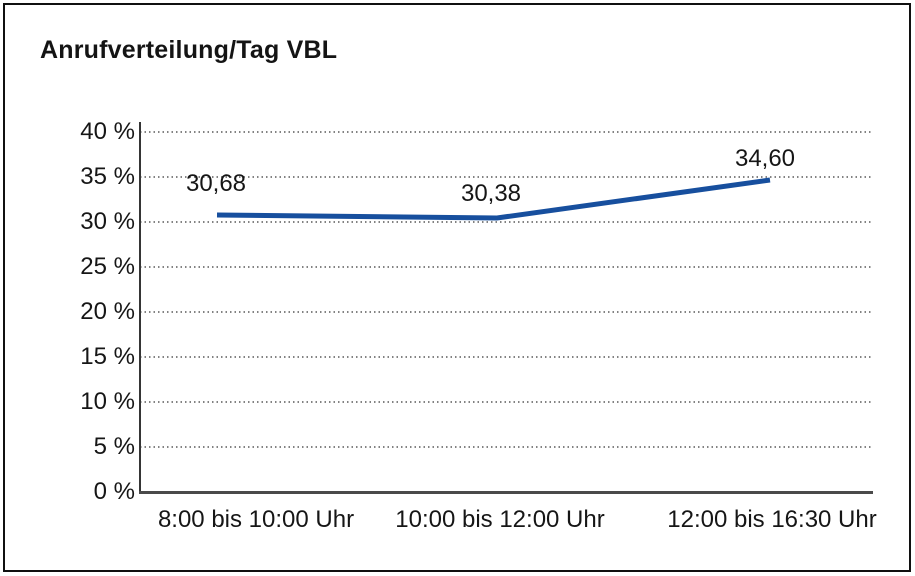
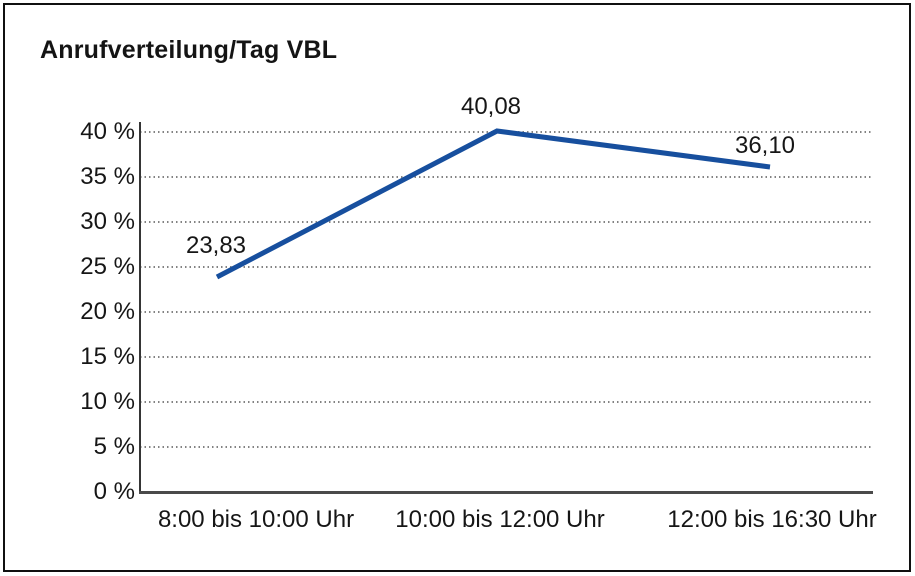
8:00 bis 10:00 Uhr: 30,68 -> 23,83
10:00 bis 12:00 Uhr: 30,38 -> 40,08
12:00 bis 16:30 Uhr: 34,60 -> 36,10
